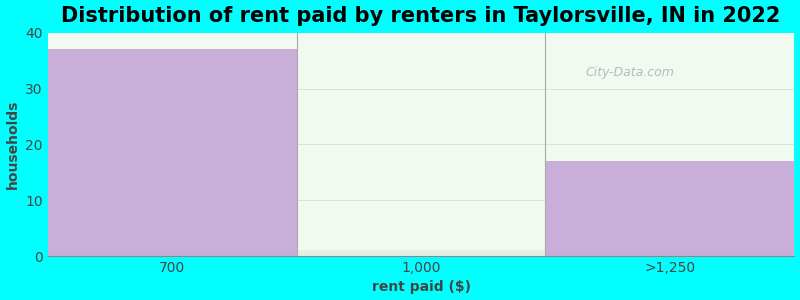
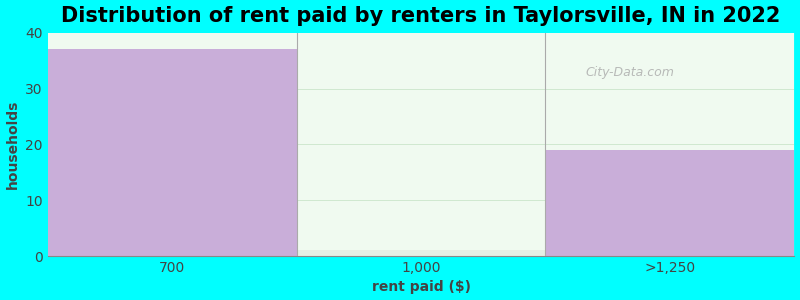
>1,250: 17 -> 19
